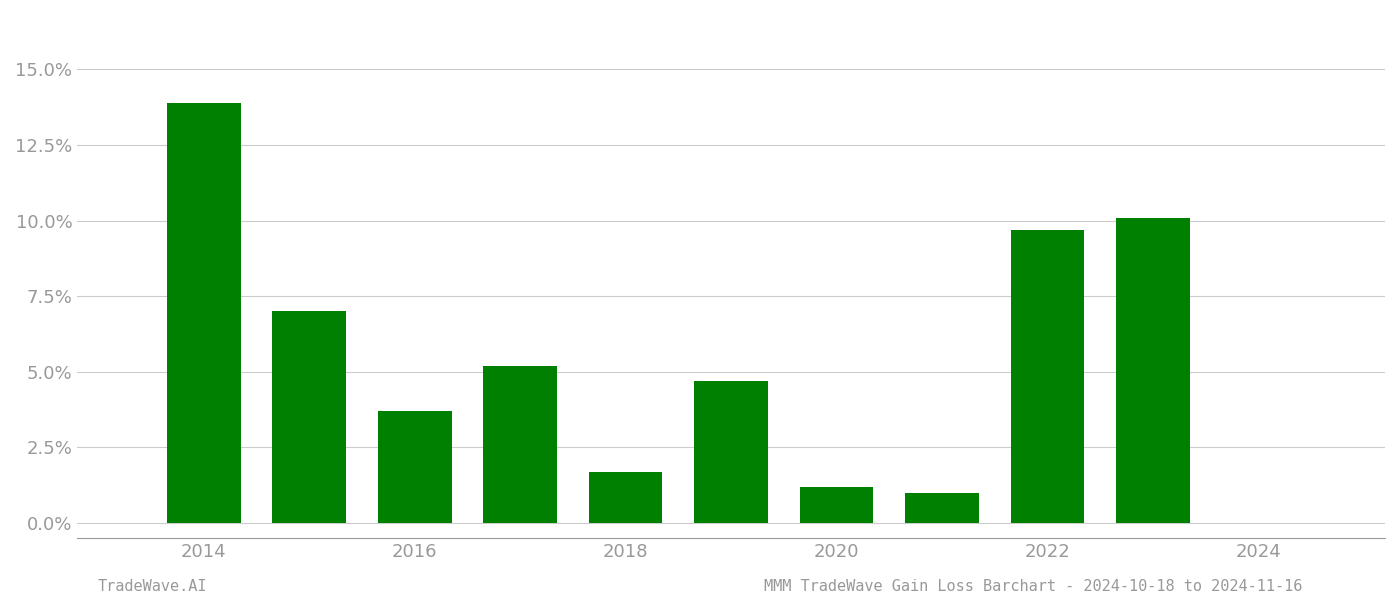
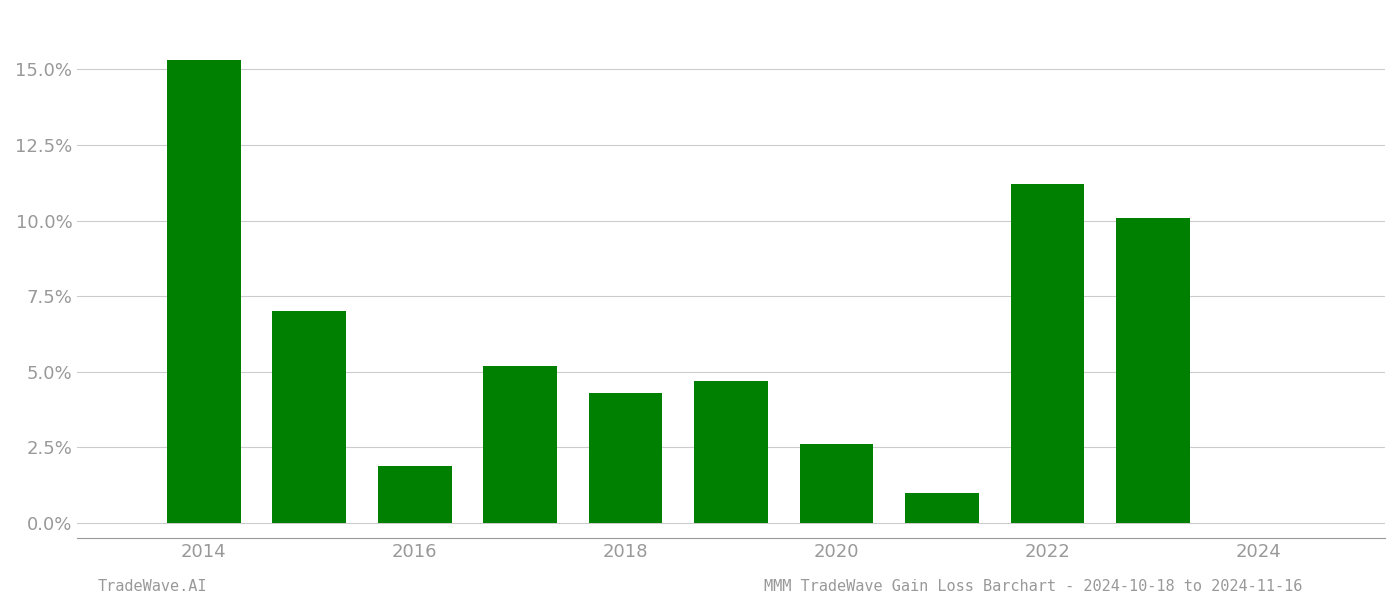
2014: 13.9% -> 15.3%
2016: 3.7% -> 1.9%
2018: 1.7% -> 4.3%
2020: 1.2% -> 2.6%
2022: 9.7% -> 11.2%
